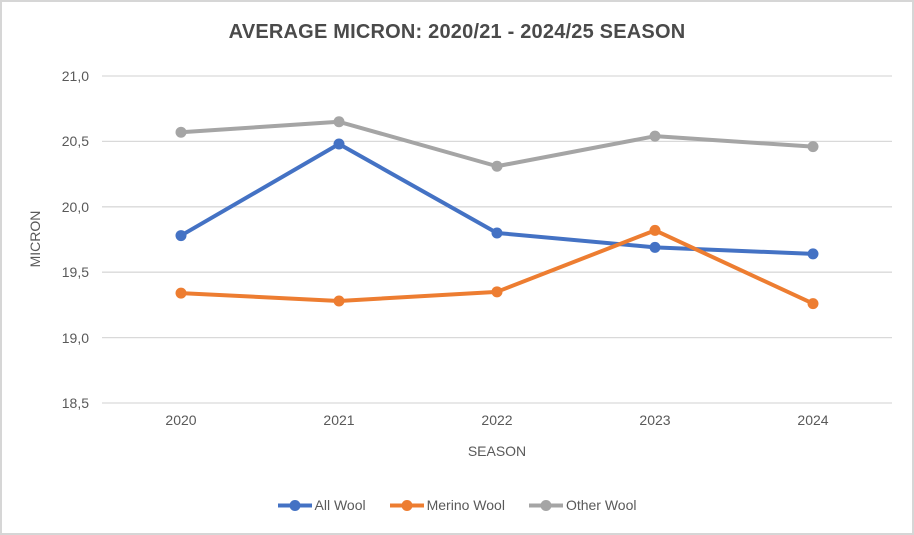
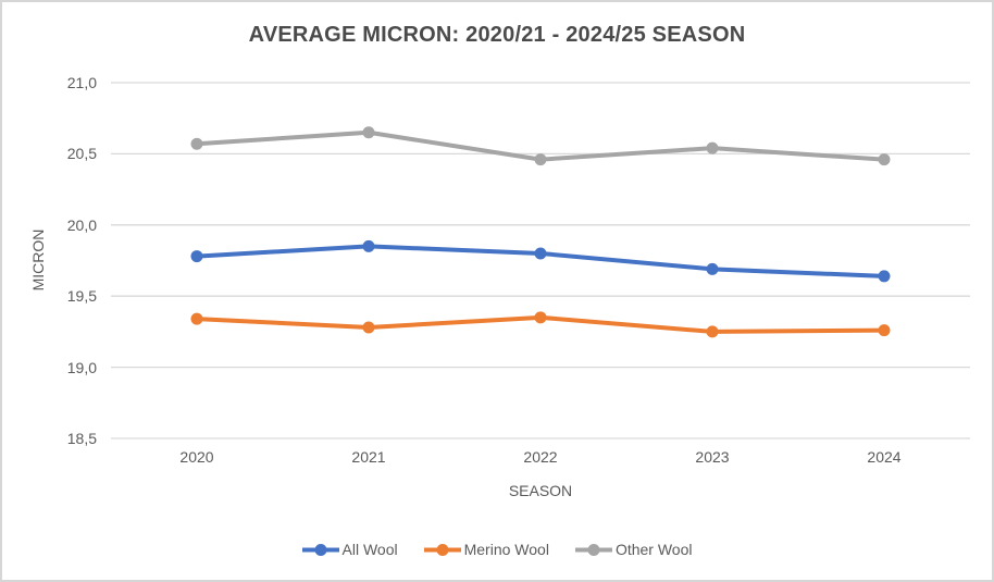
All Wool/2021: 20,48 -> 19,85
Other Wool/2022: 20,31 -> 20,46
Merino Wool/2023: 19,82 -> 19,25
